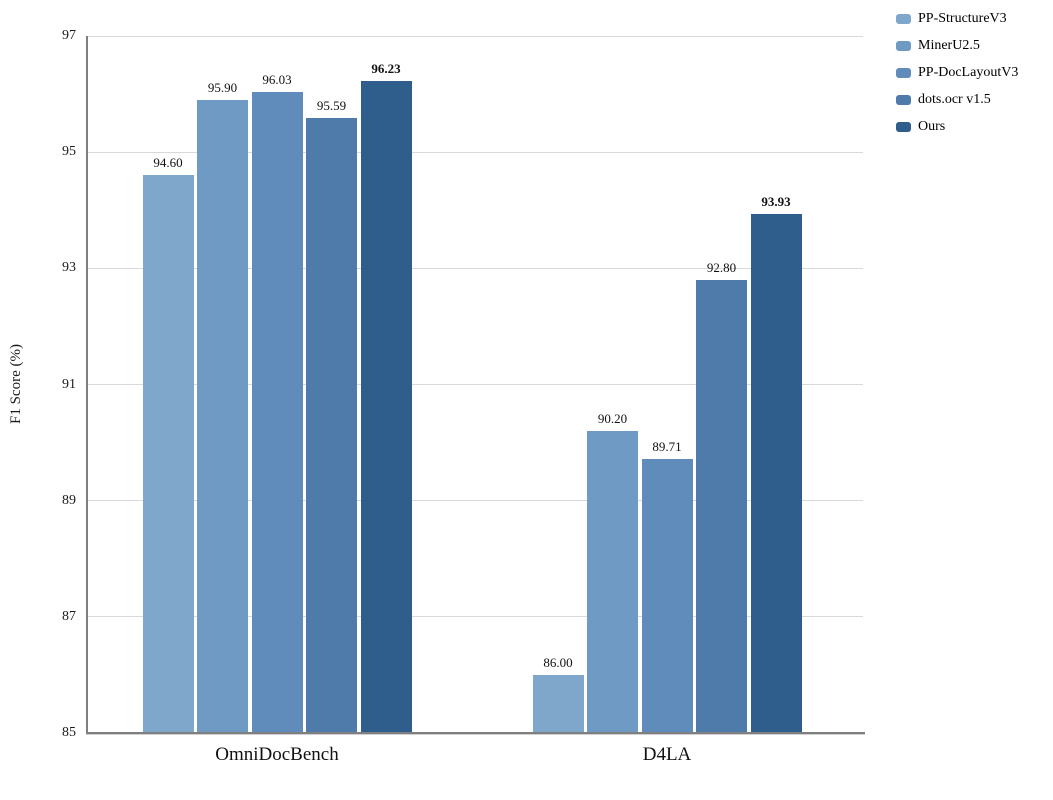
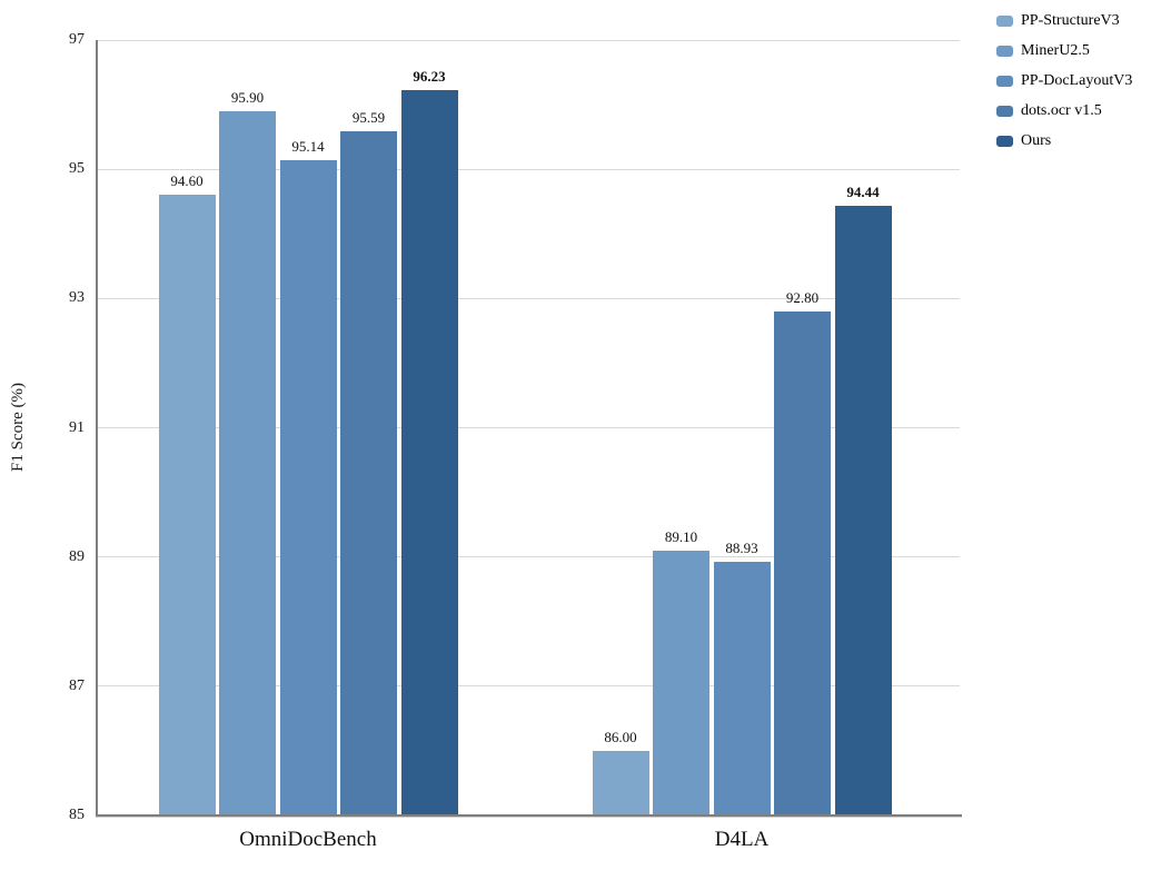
PP-DocLayoutV3/OmniDocBench: 96.03 -> 95.14
MinerU2.5/D4LA: 90.20 -> 89.10
PP-DocLayoutV3/D4LA: 89.71 -> 88.93
Ours/D4LA: 93.93 -> 94.44
